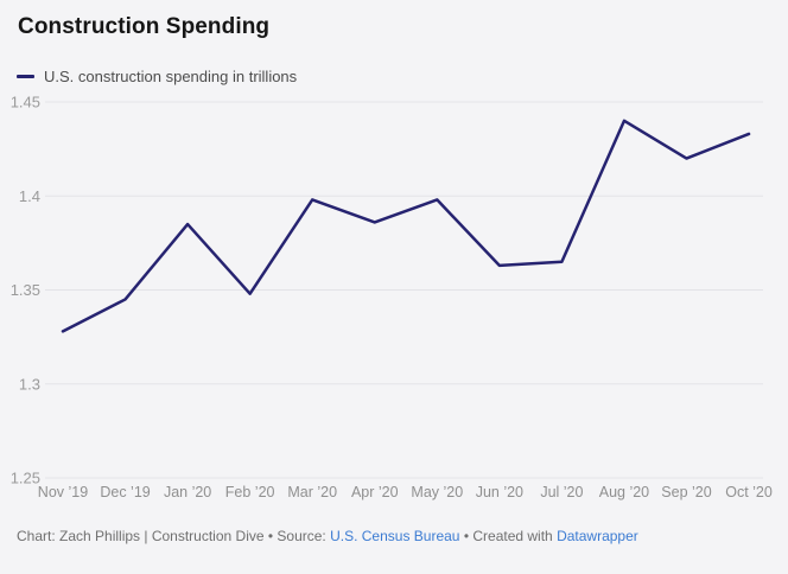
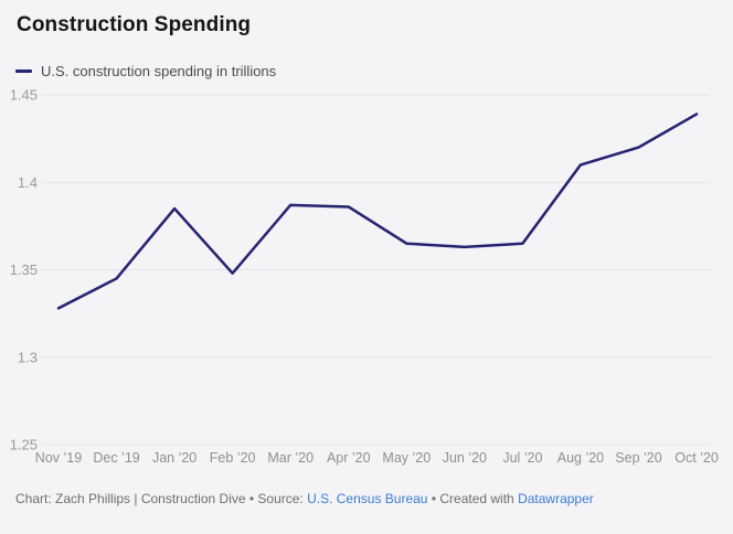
Mar ’20: 1.398 -> 1.387
May ’20: 1.398 -> 1.365
Aug ’20: 1.440 -> 1.410
Oct ’20: 1.433 -> 1.439
